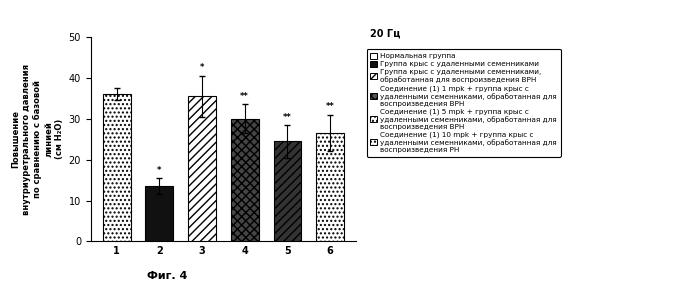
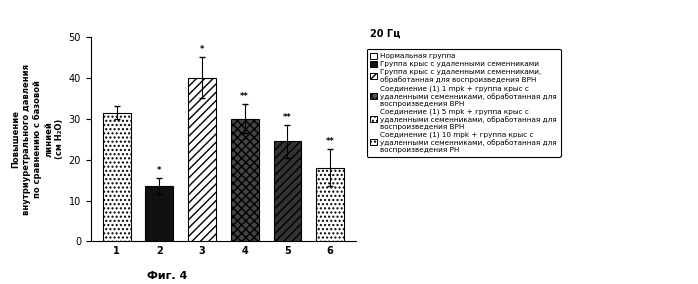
1: 36.0 -> 31.5
3: 35.5 -> 40.0
6: 26.5 -> 18.0
